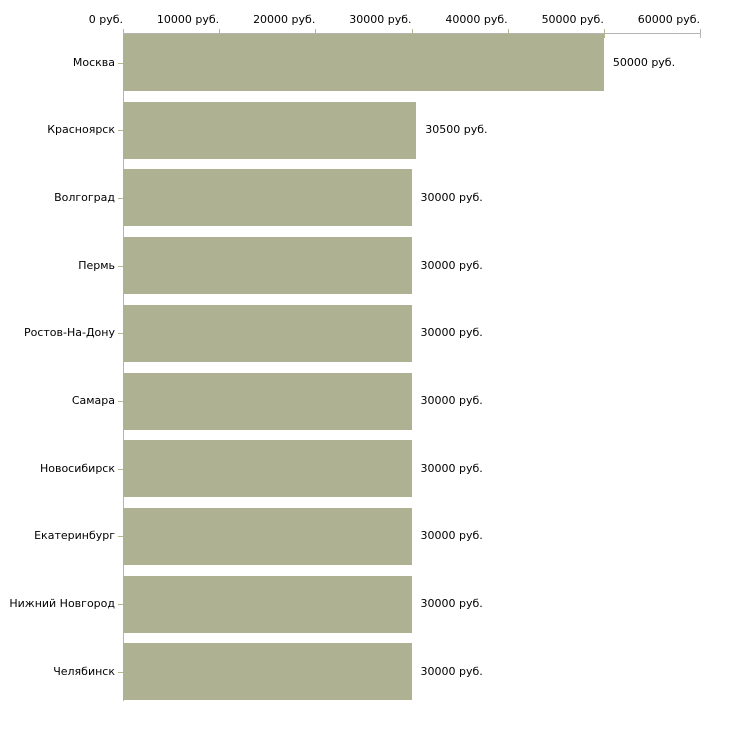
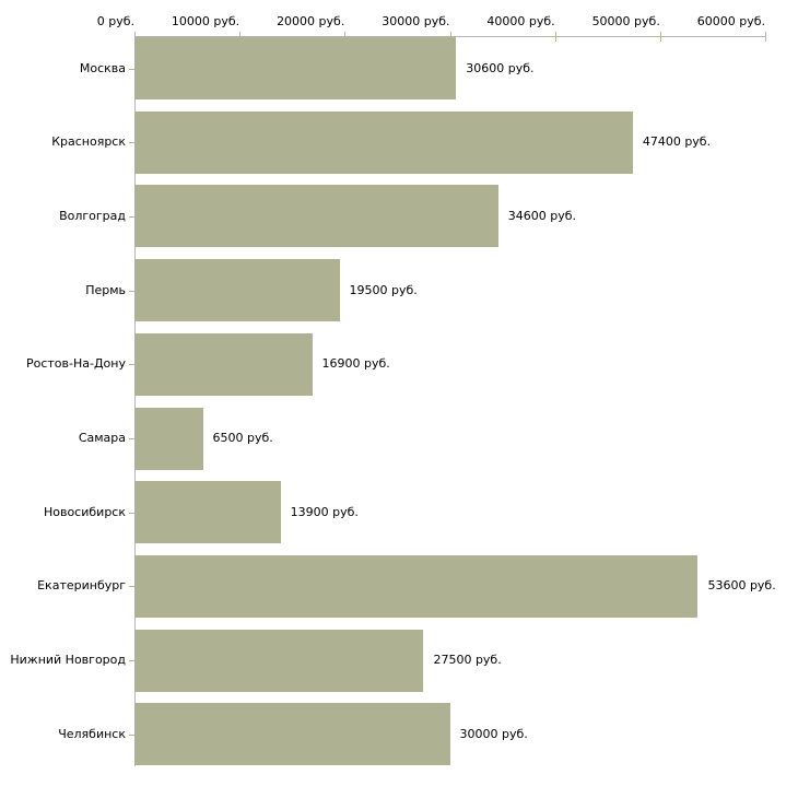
Москва: 50000 -> 30600
Красноярск: 30500 -> 47400
Волгоград: 30000 -> 34600
Пермь: 30000 -> 19500
Ростов-На-Дону: 30000 -> 16900
Самара: 30000 -> 6500
Новосибирск: 30000 -> 13900
Екатеринбург: 30000 -> 53600
Нижний Новгород: 30000 -> 27500
